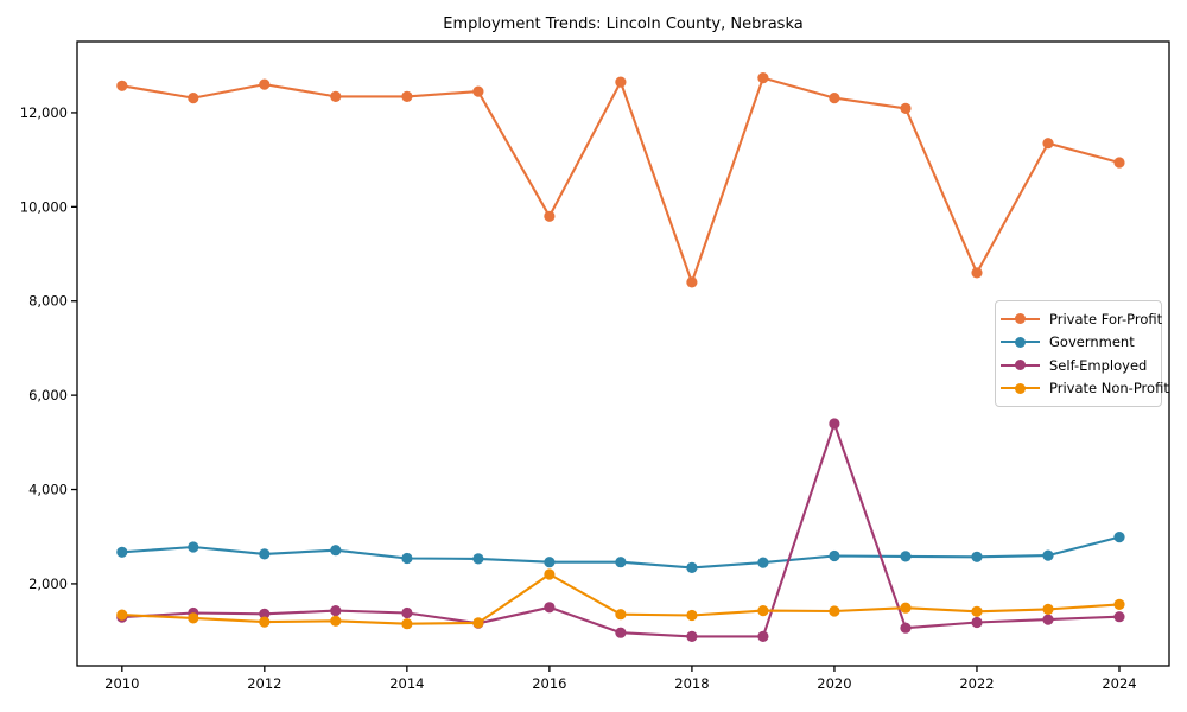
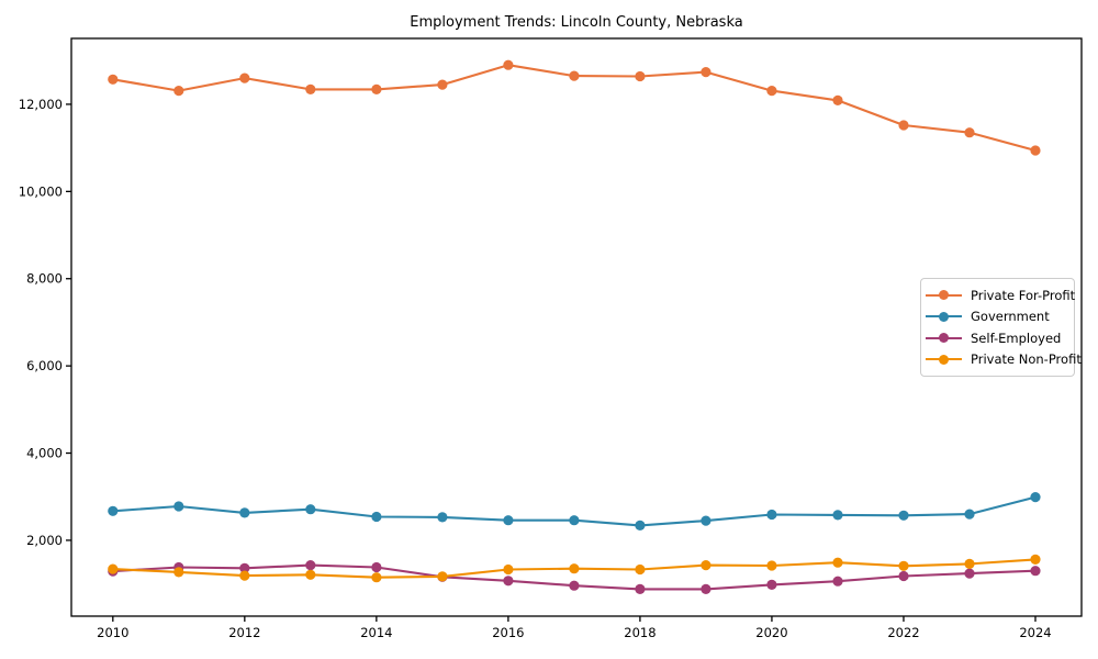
Private For-Profit/2016: 9800 -> 12900
Self-Employed/2016: 1500 -> 1100
Private Non-Profit/2016: 2200 -> 1300
Private For-Profit/2018: 8400 -> 12600
Self-Employed/2020: 5400 -> 1000
Private For-Profit/2022: 8600 -> 11500
